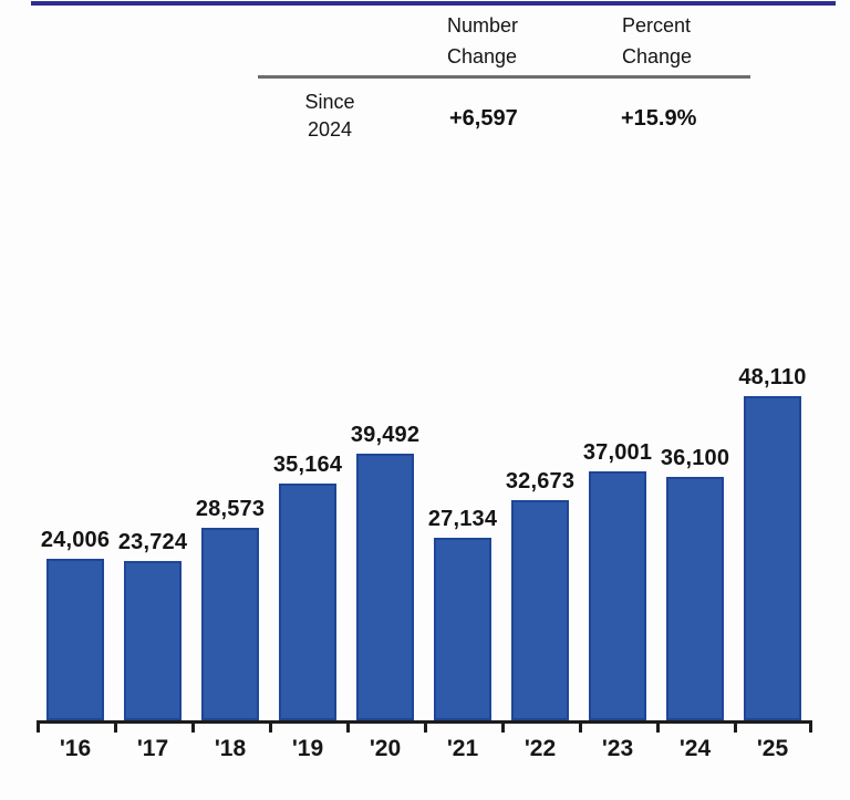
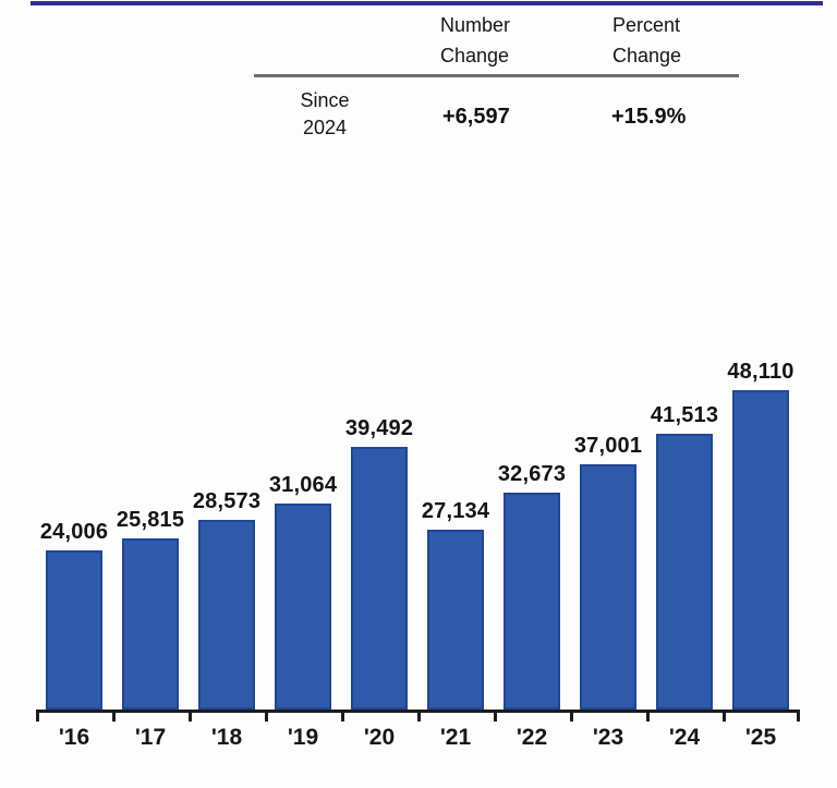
'17: 23,724 -> 25,815
'19: 35,164 -> 31,064
'24: 36,100 -> 41,513
